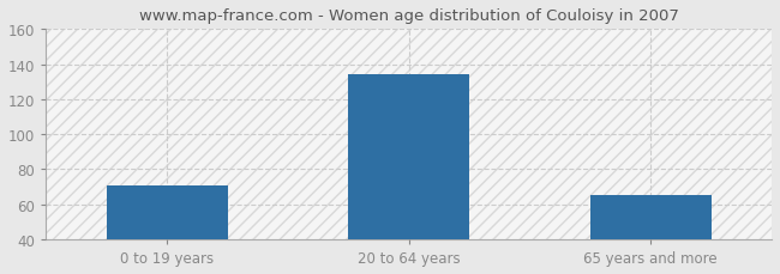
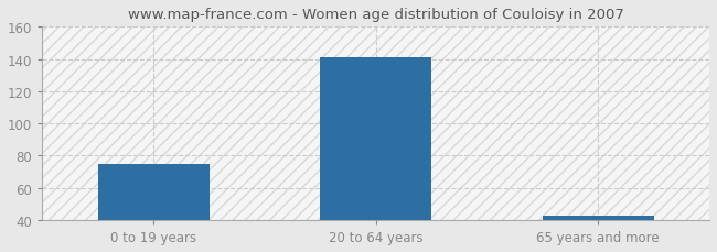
0 to 19 years: 71 -> 75
20 to 64 years: 134 -> 141
65 years and more: 65 -> 43
